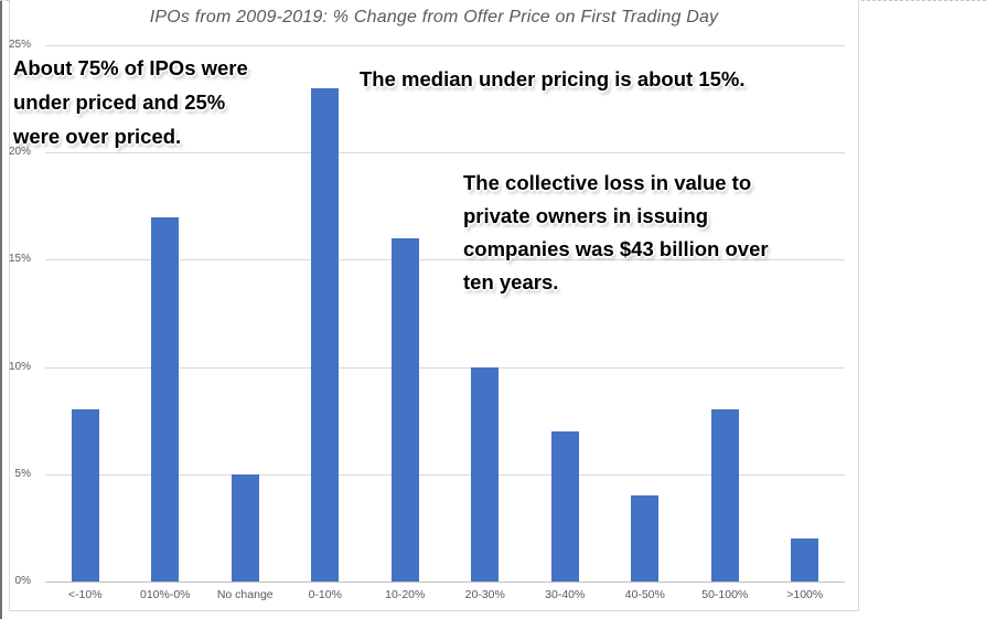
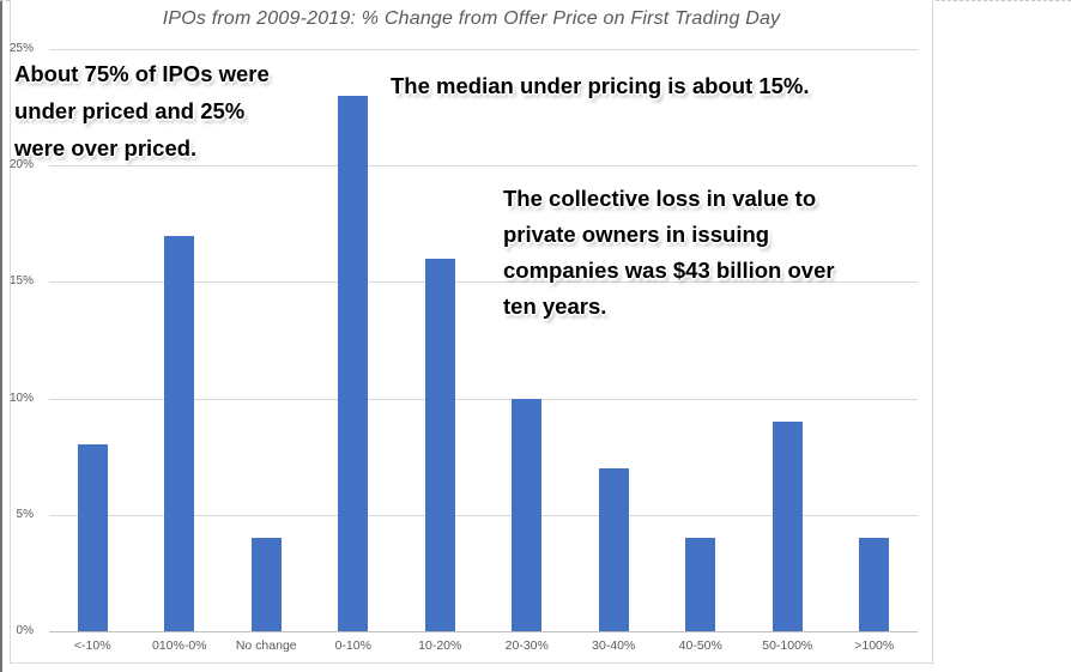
No change: 5% -> 4%
50-100%: 8% -> 9%
>100%: 2% -> 4%
